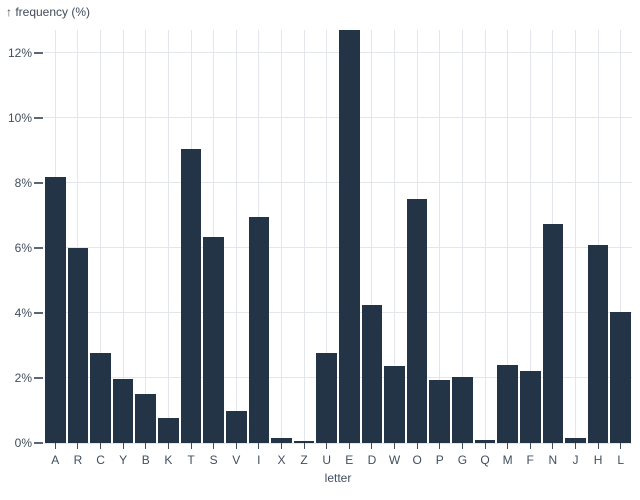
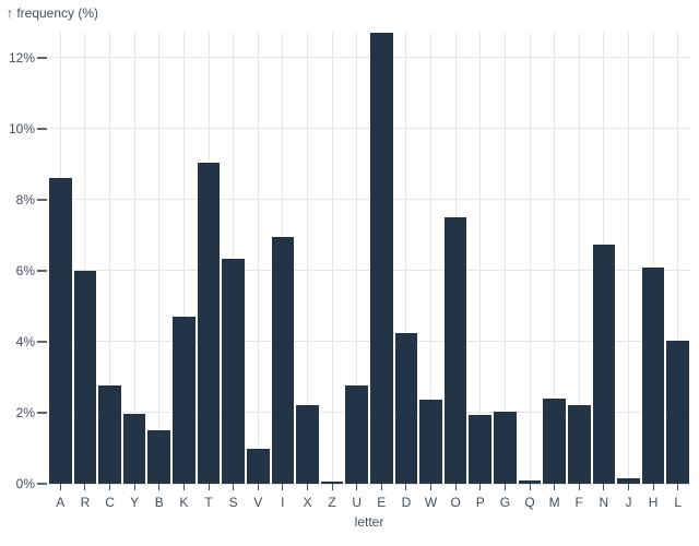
A: 8.2% -> 8.6%
K: 0.8% -> 4.7%
X: 0.1% -> 2.2%
